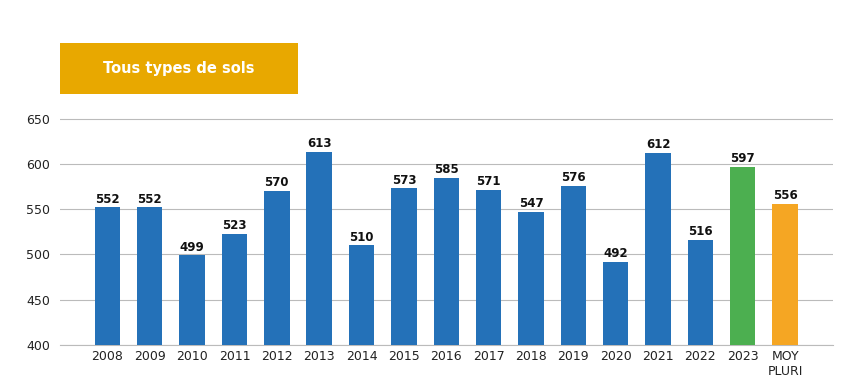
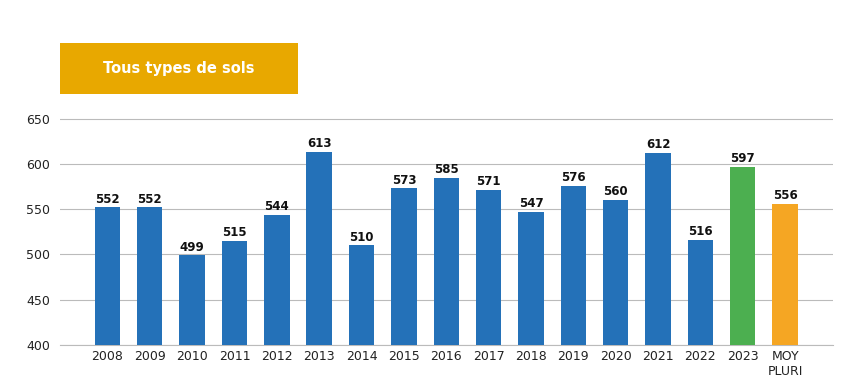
2011: 523 -> 515
2012: 570 -> 544
2020: 492 -> 560
